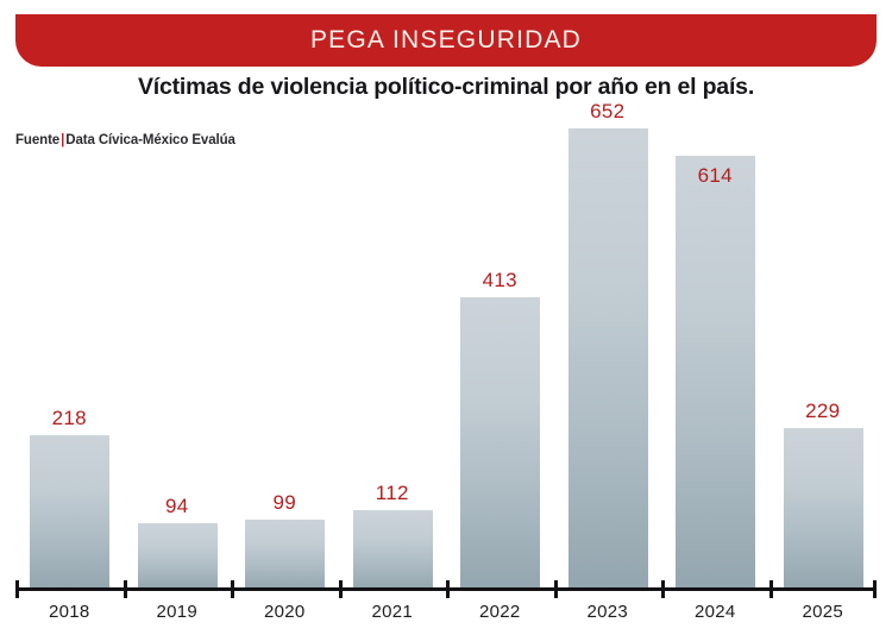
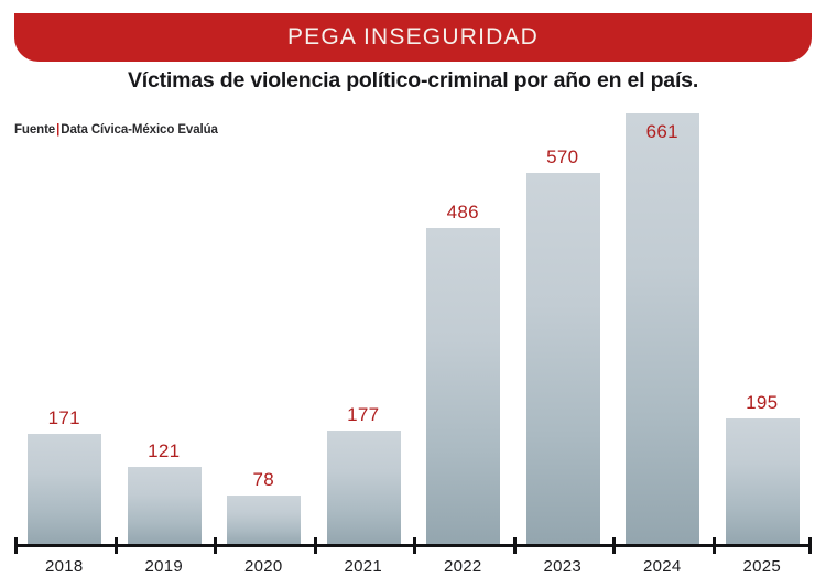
2018: 218 -> 171
2019: 94 -> 121
2020: 99 -> 78
2021: 112 -> 177
2022: 413 -> 486
2023: 652 -> 570
2024: 614 -> 661
2025: 229 -> 195
